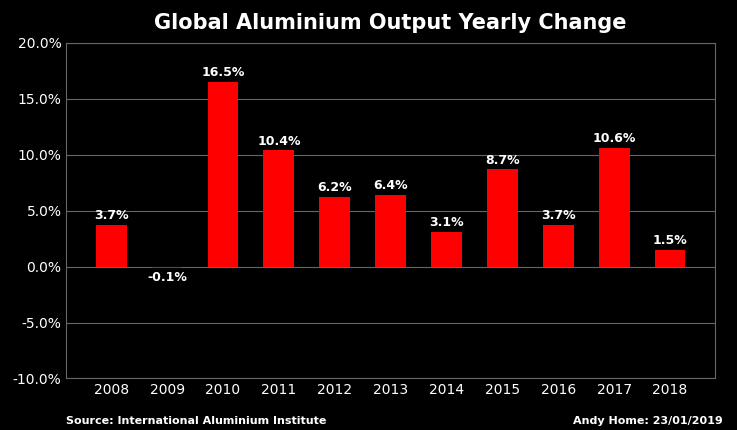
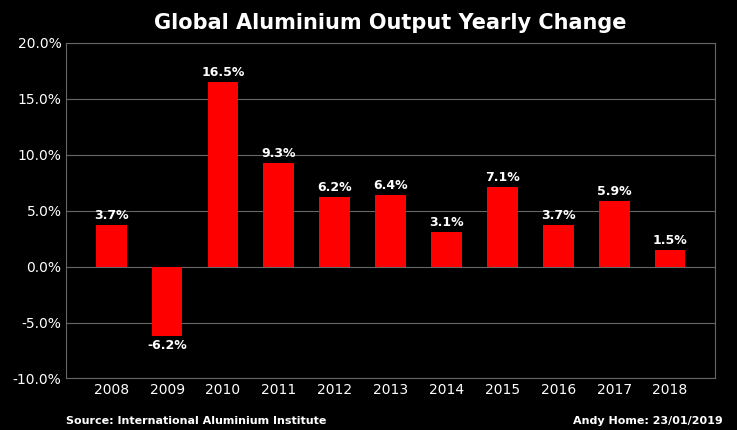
2009: -0.1% -> -6.2%
2011: 10.4% -> 9.3%
2015: 8.7% -> 7.1%
2017: 10.6% -> 5.9%
